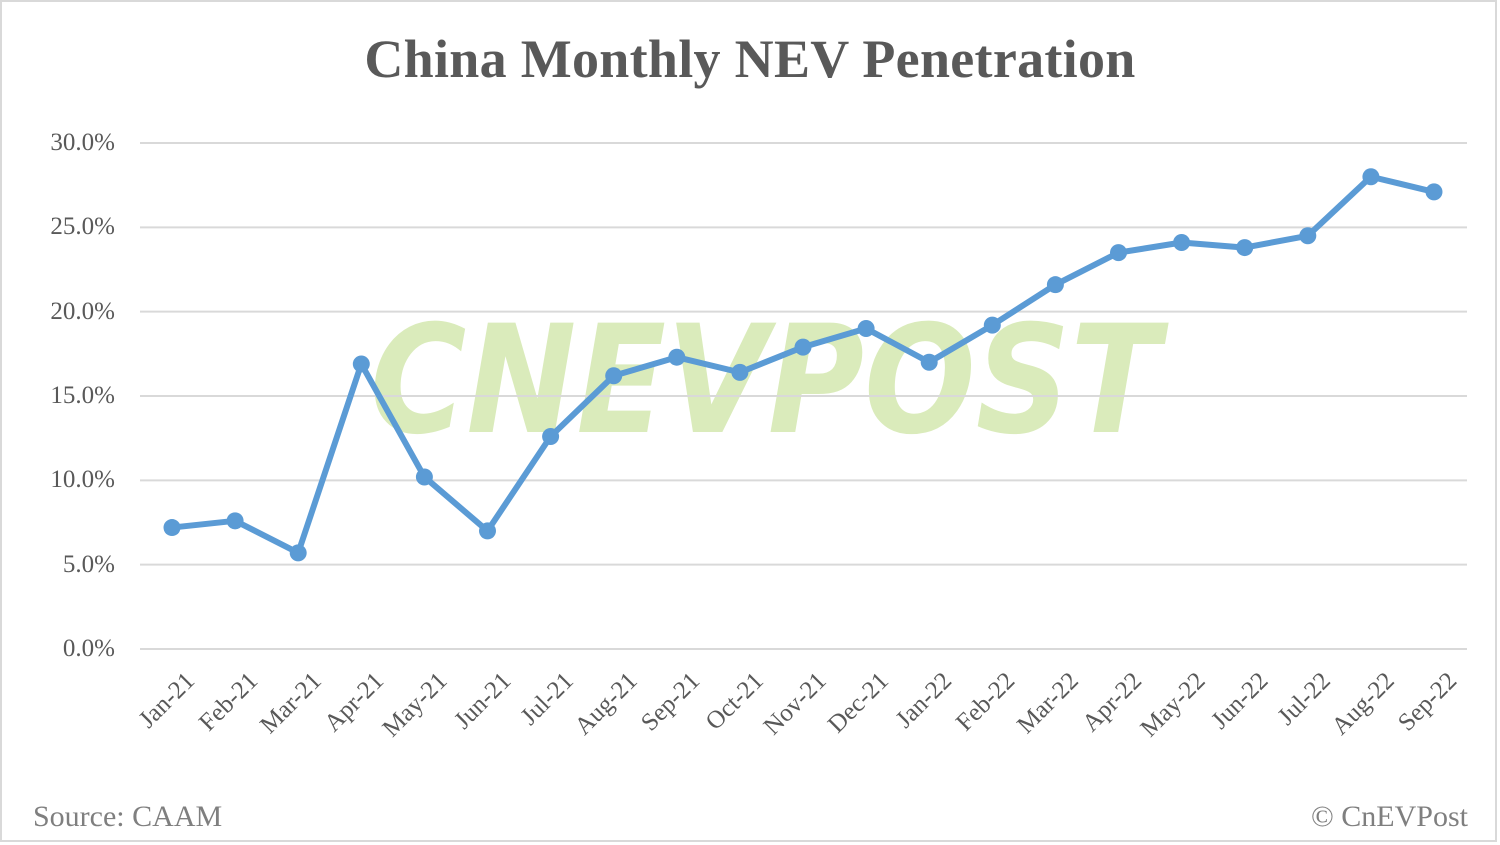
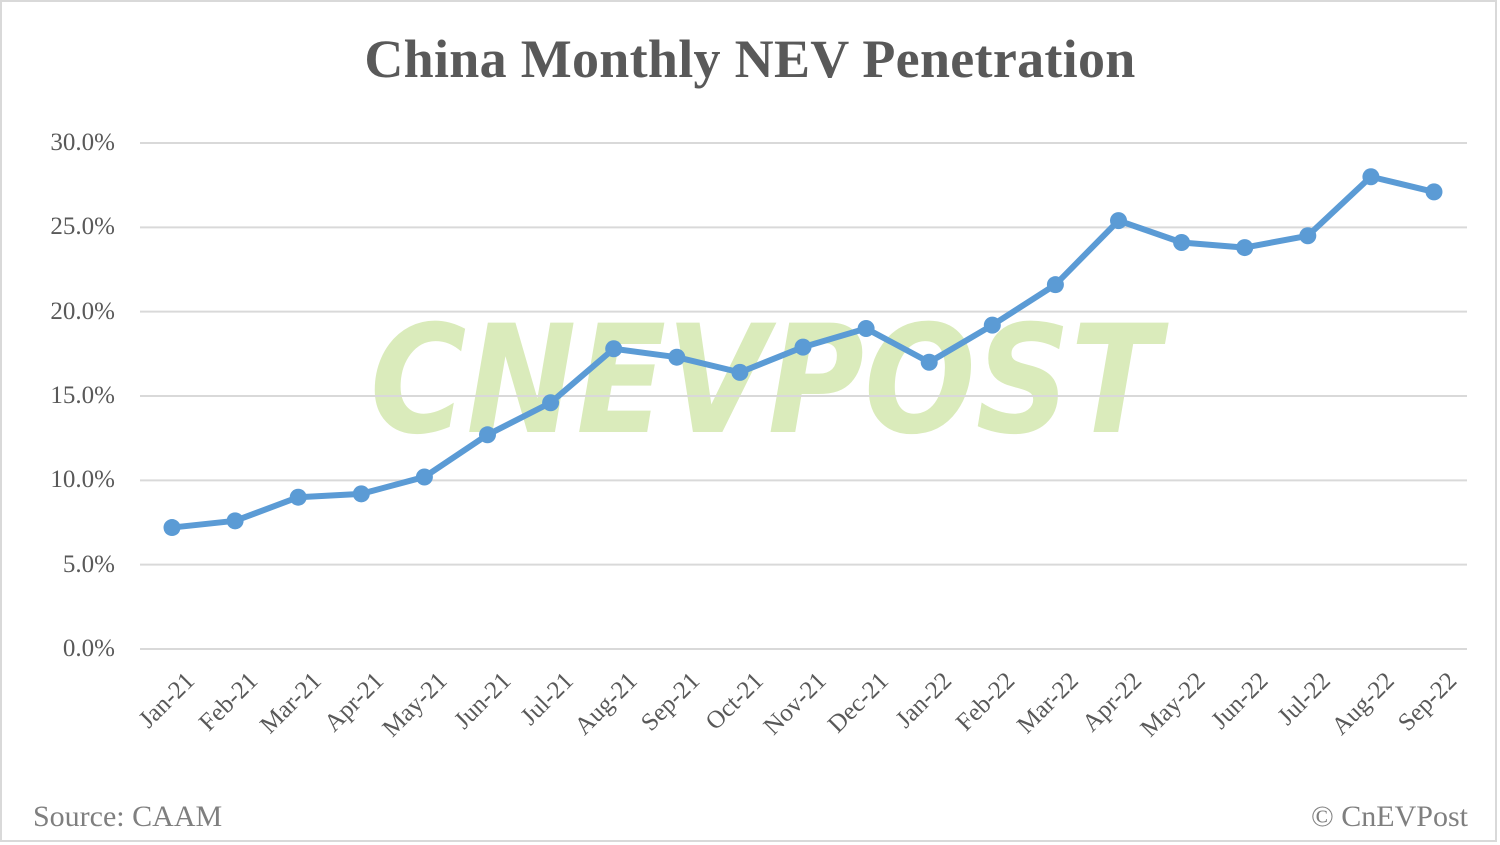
Mar-21: 5.7% -> 9.0%
Apr-21: 16.9% -> 9.2%
Jun-21: 7.0% -> 12.7%
Jul-21: 12.6% -> 14.6%
Aug-21: 16.2% -> 17.8%
Apr-22: 23.5% -> 25.4%
